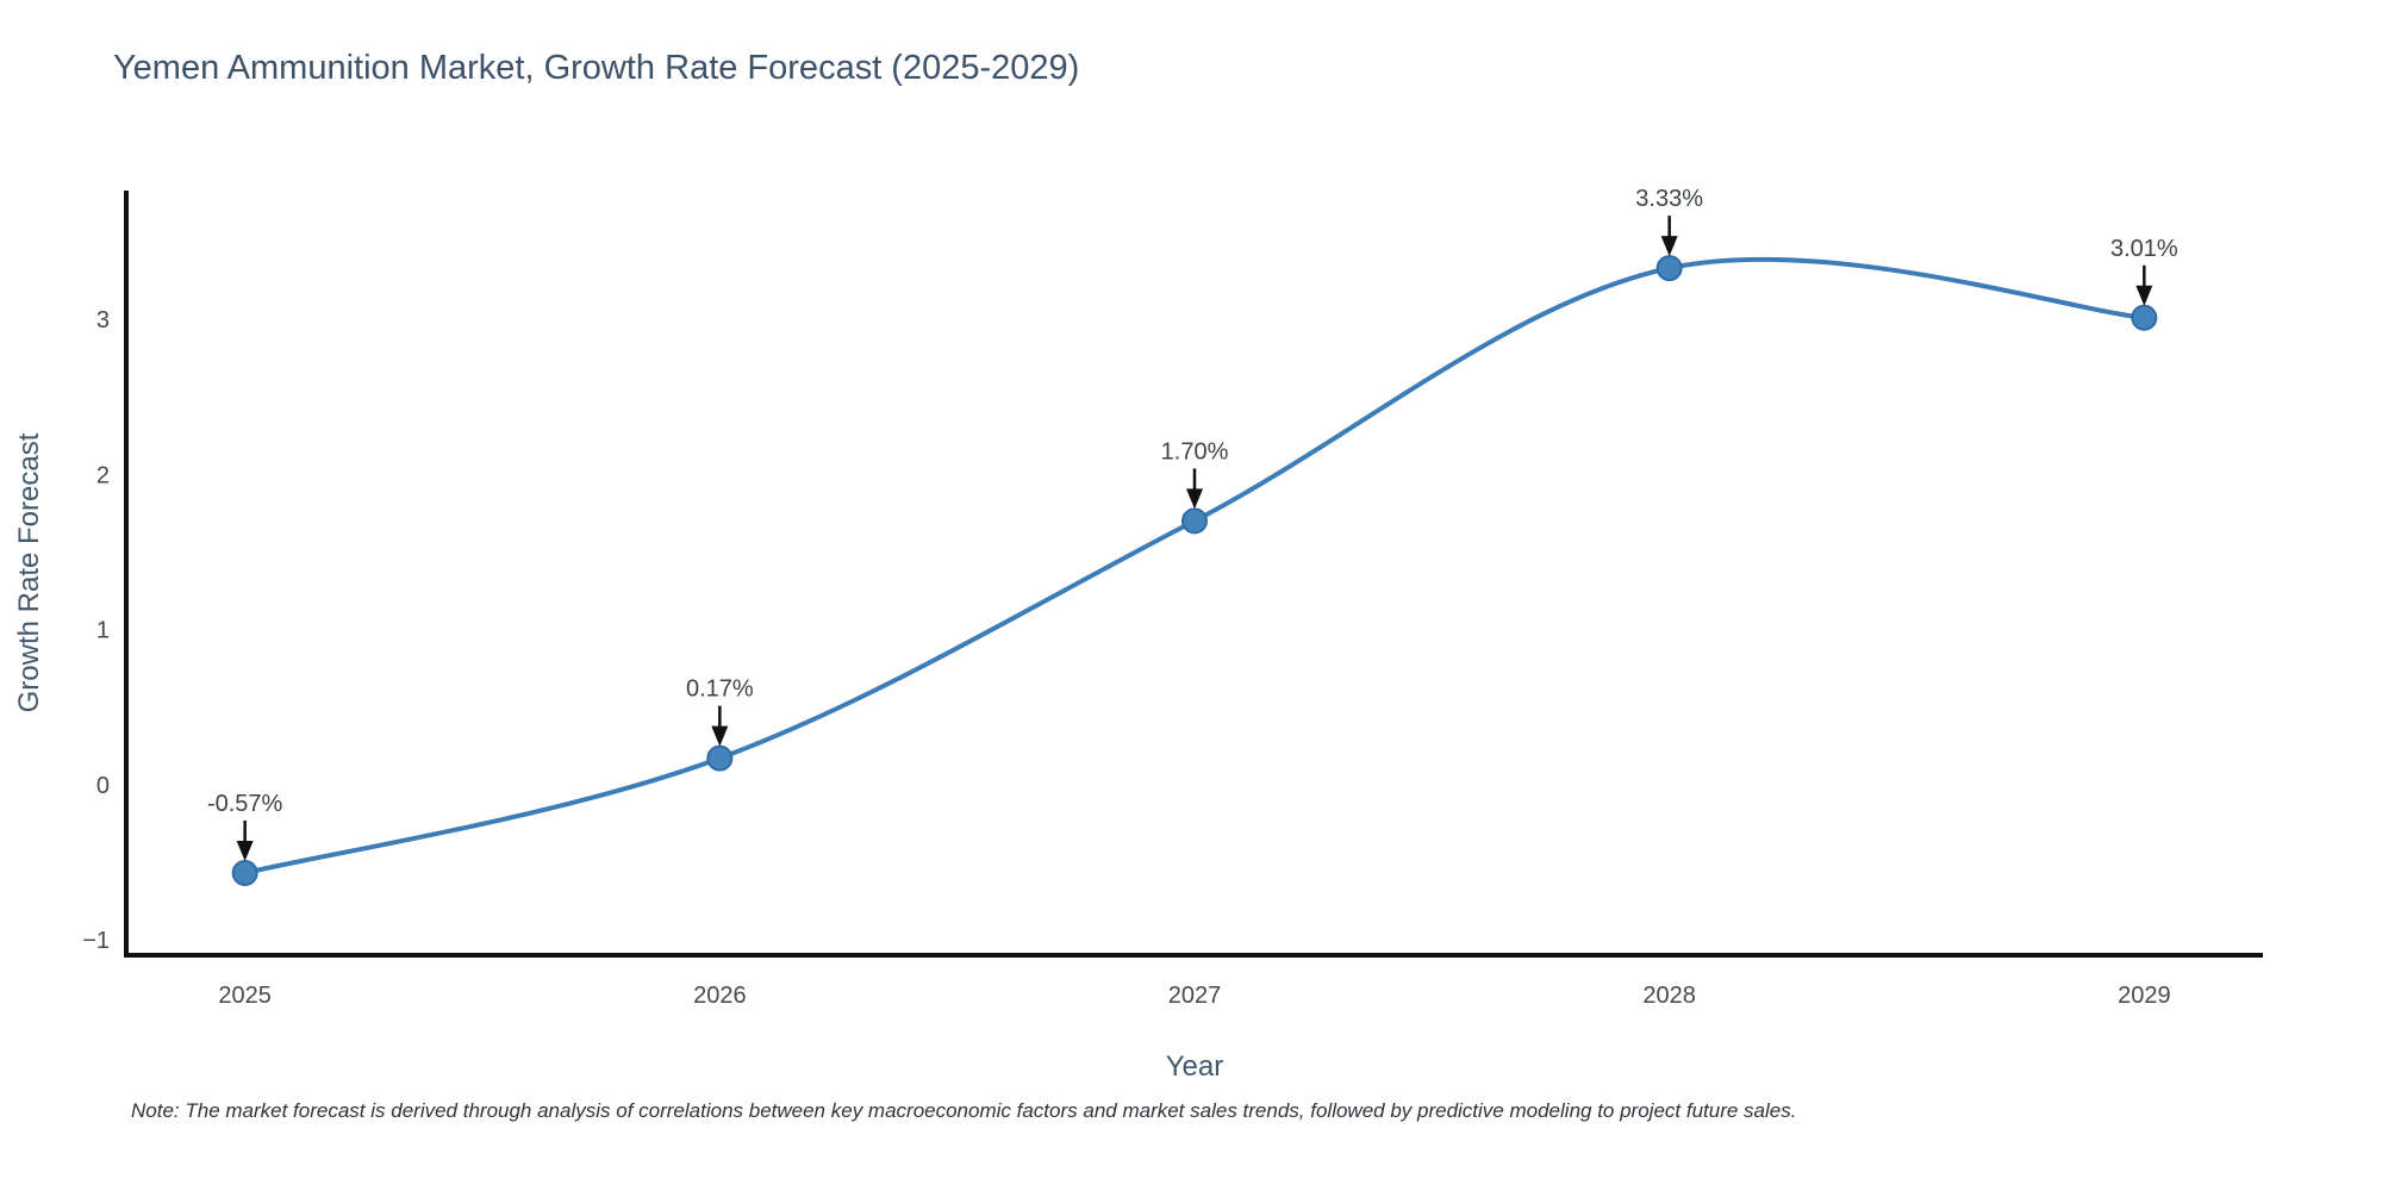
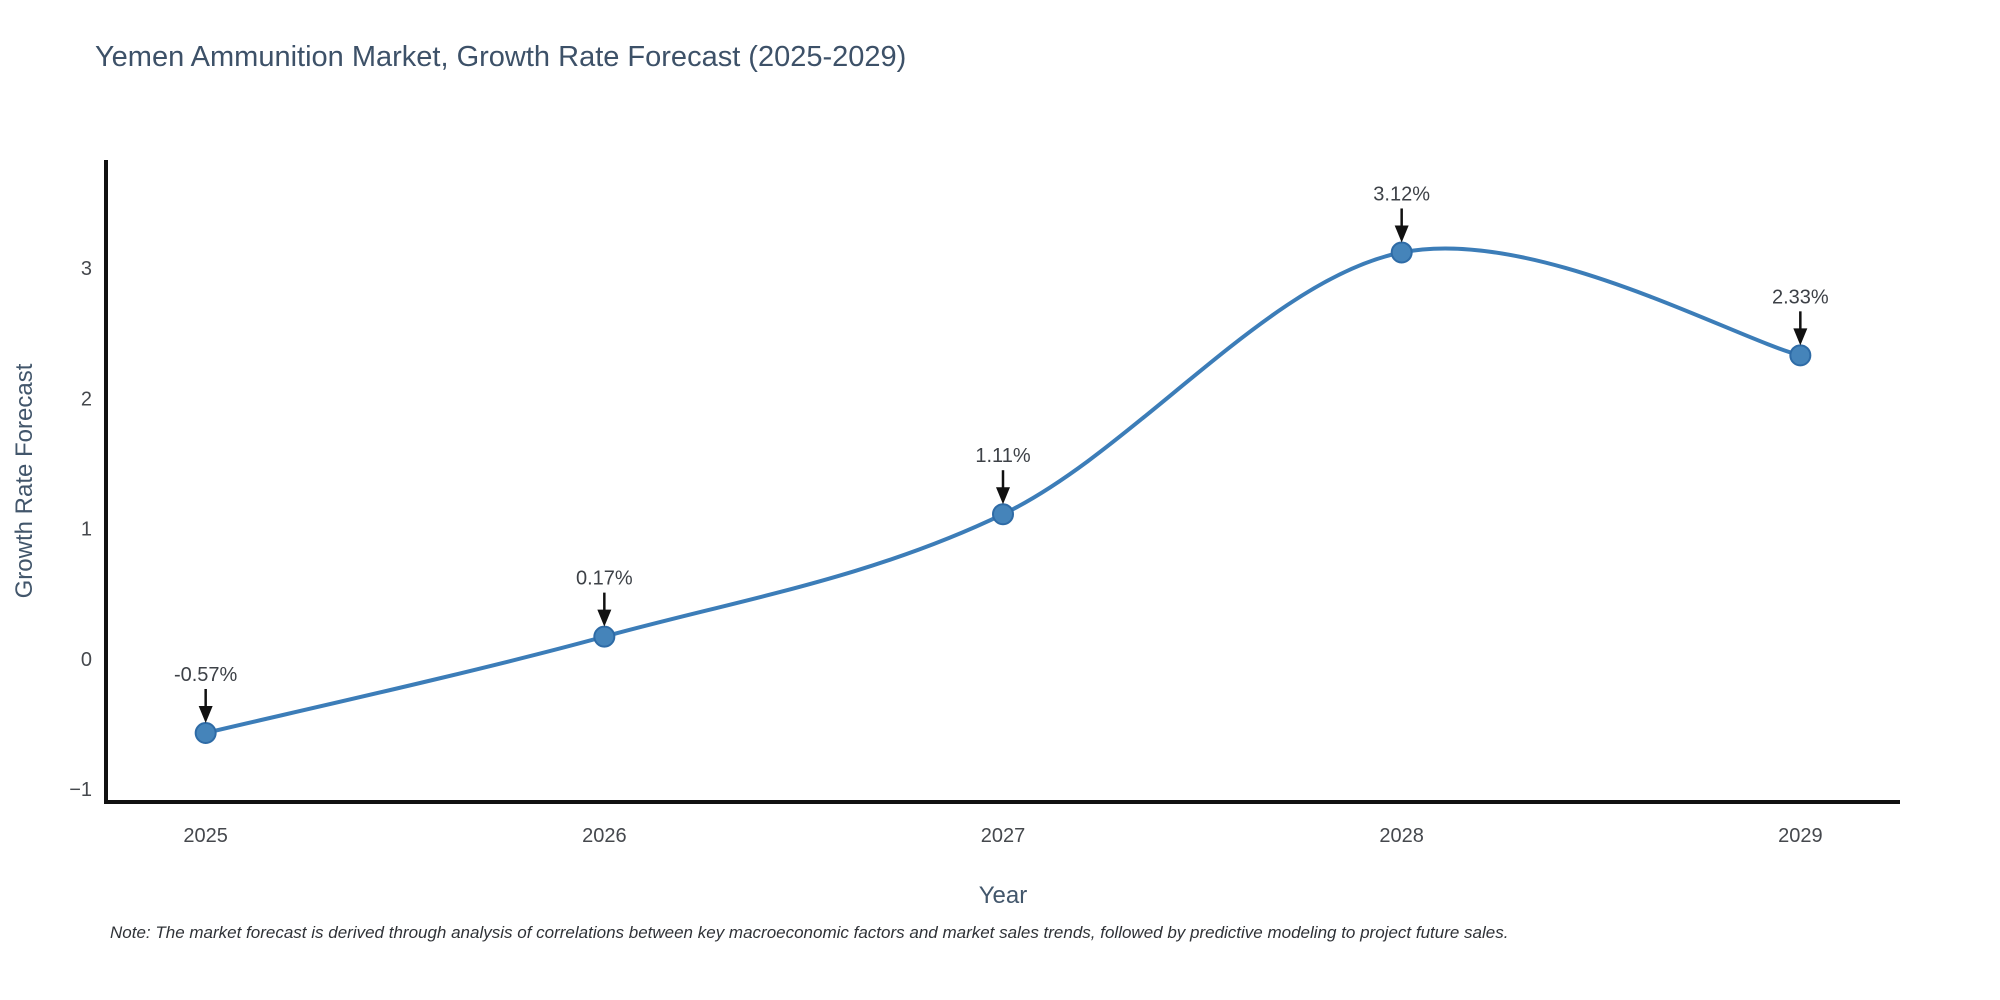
2027: 1.70% -> 1.11%
2028: 3.33% -> 3.12%
2029: 3.01% -> 2.33%
